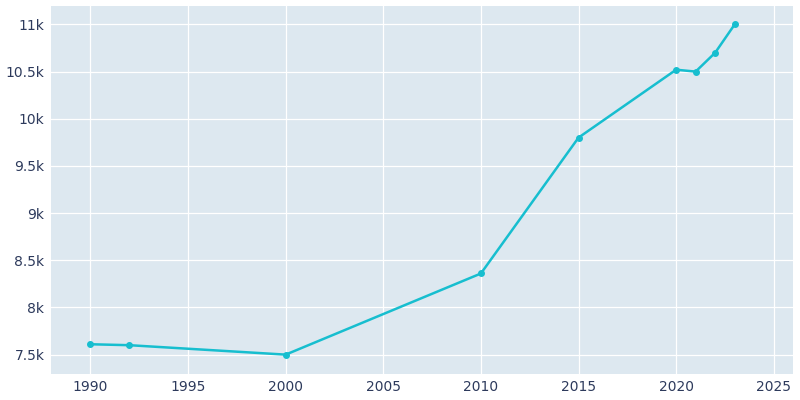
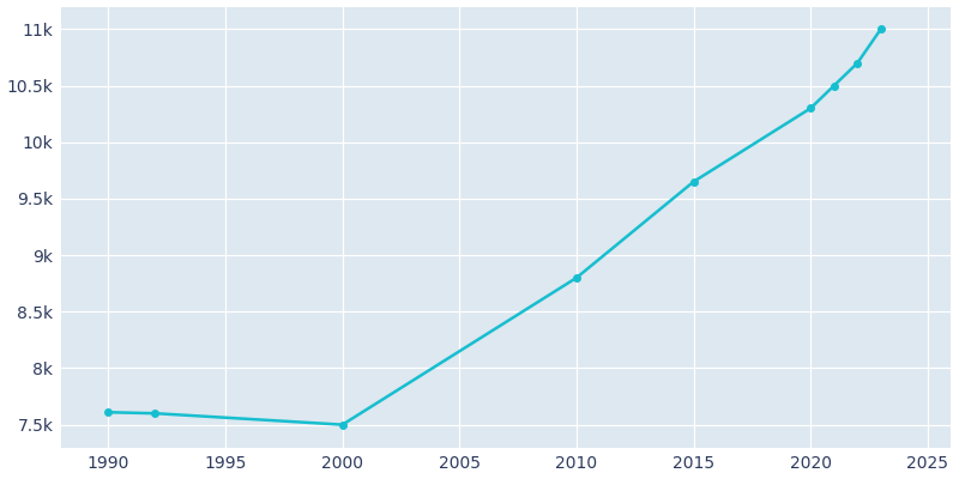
2010: 8.36k -> 8.80k
2015: 9.80k -> 9.65k
2020: 10.52k -> 10.30k
